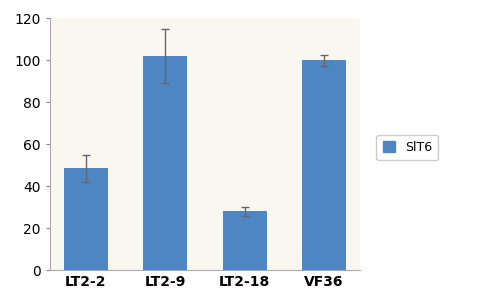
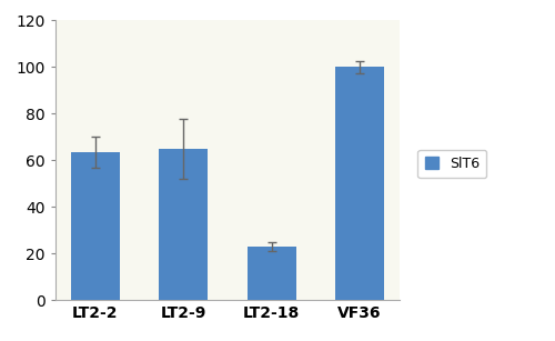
LT2-2: 48.5 -> 63.5
LT2-9: 102.0 -> 65.0
LT2-18: 28.0 -> 23.0
